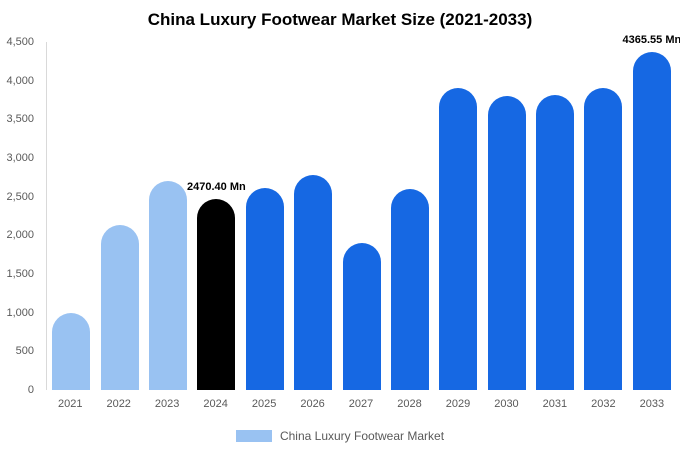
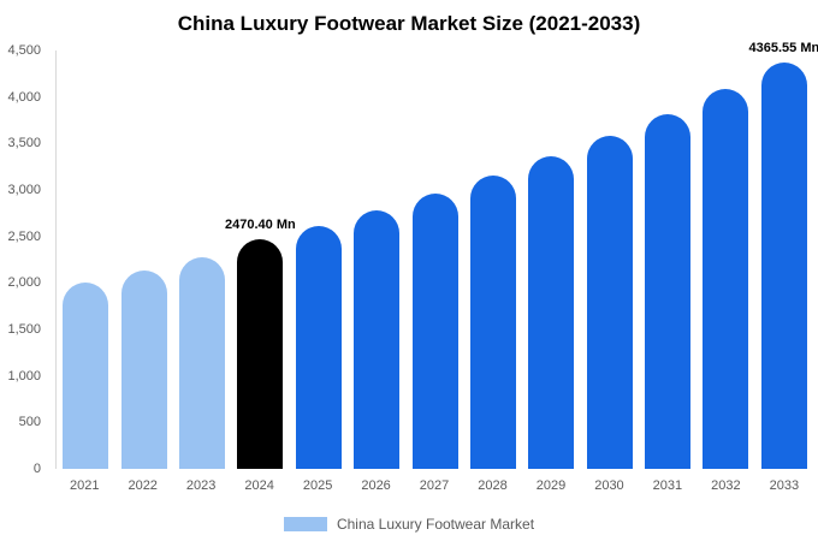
2021: 1000 -> 2000
2023: 2700 -> 2300
2027: 1900 -> 3000
2028: 2600 -> 3200
2029: 3900 -> 3400
2030: 3800 -> 3600
2032: 3900 -> 4100
